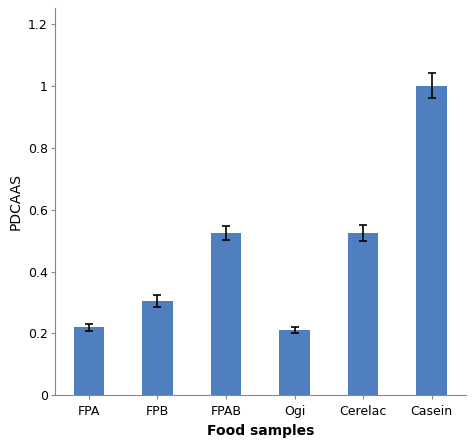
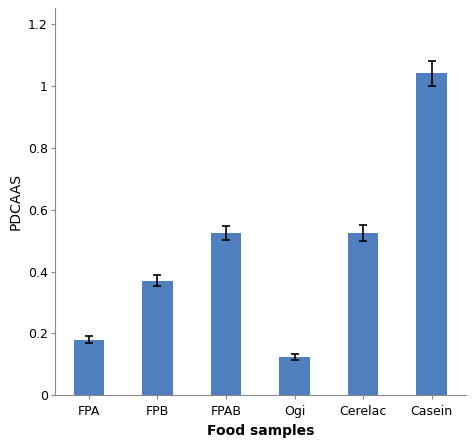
FPA: 0.220 -> 0.180
FPB: 0.305 -> 0.370
Ogi: 0.210 -> 0.125
Casein: 1.000 -> 1.040
